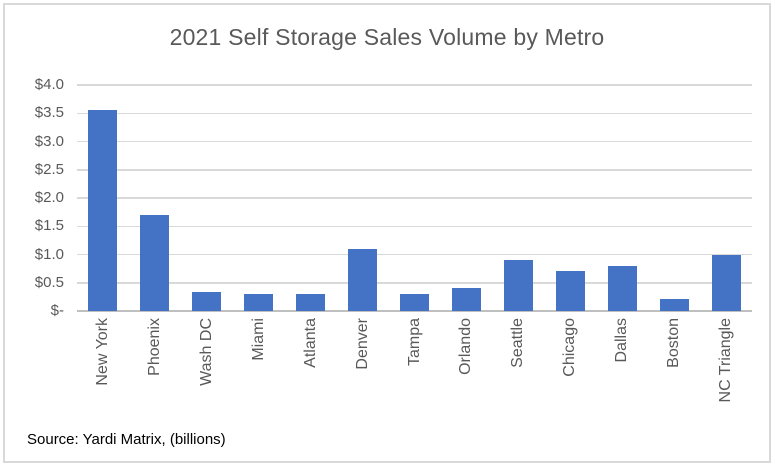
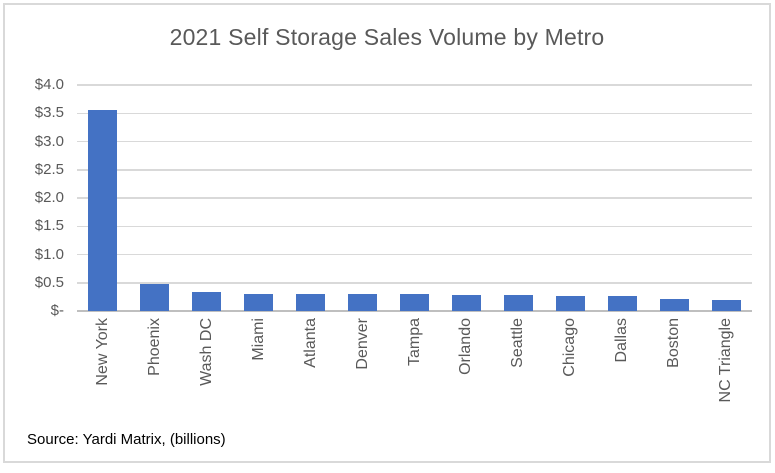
Phoenix: $1.7 -> $0.5
Denver: $1.1 -> $0.3
Orlando: $0.4 -> $0.3
Seattle: $0.9 -> $0.3
Chicago: $0.7 -> $0.3
Dallas: $0.8 -> $0.3
NC Triangle: $1.0 -> $0.2
